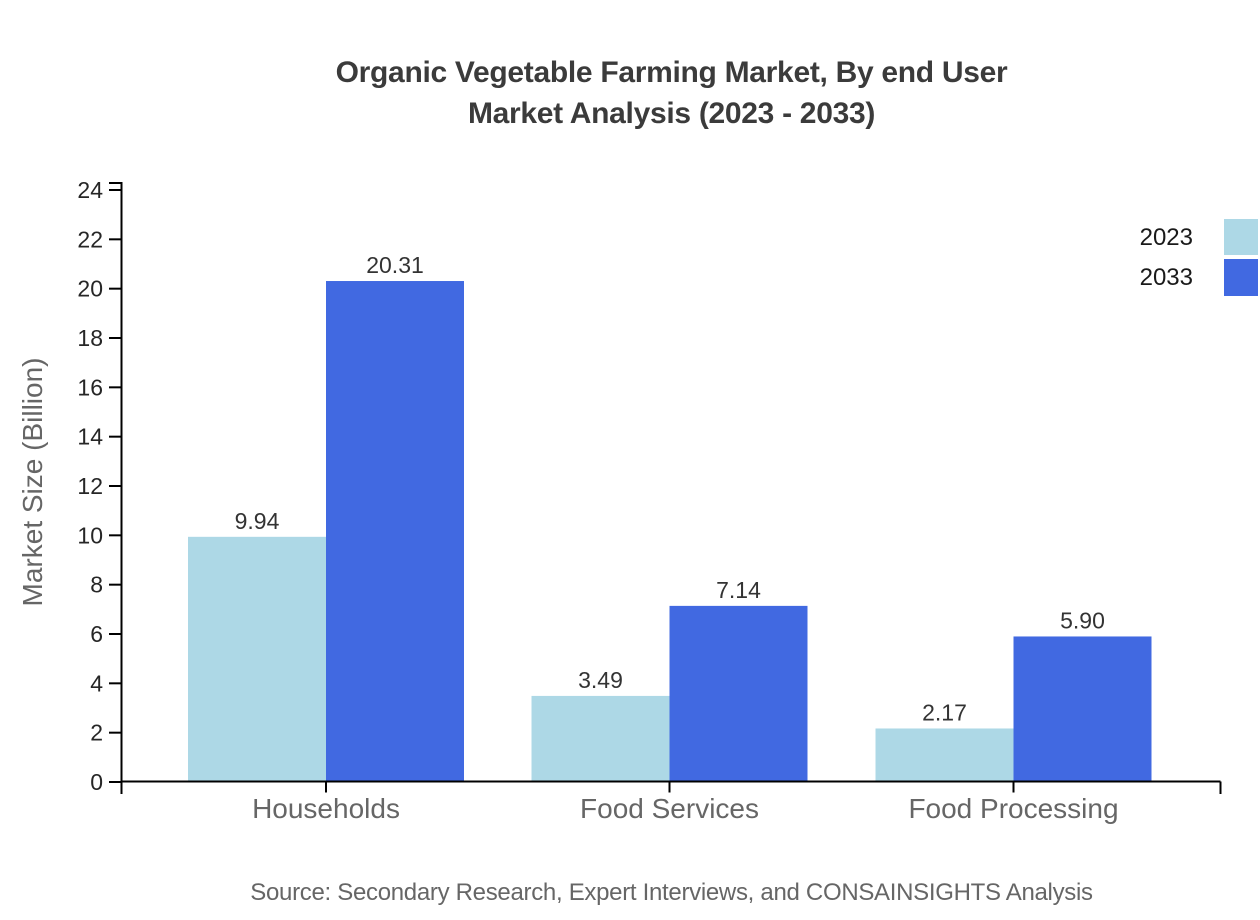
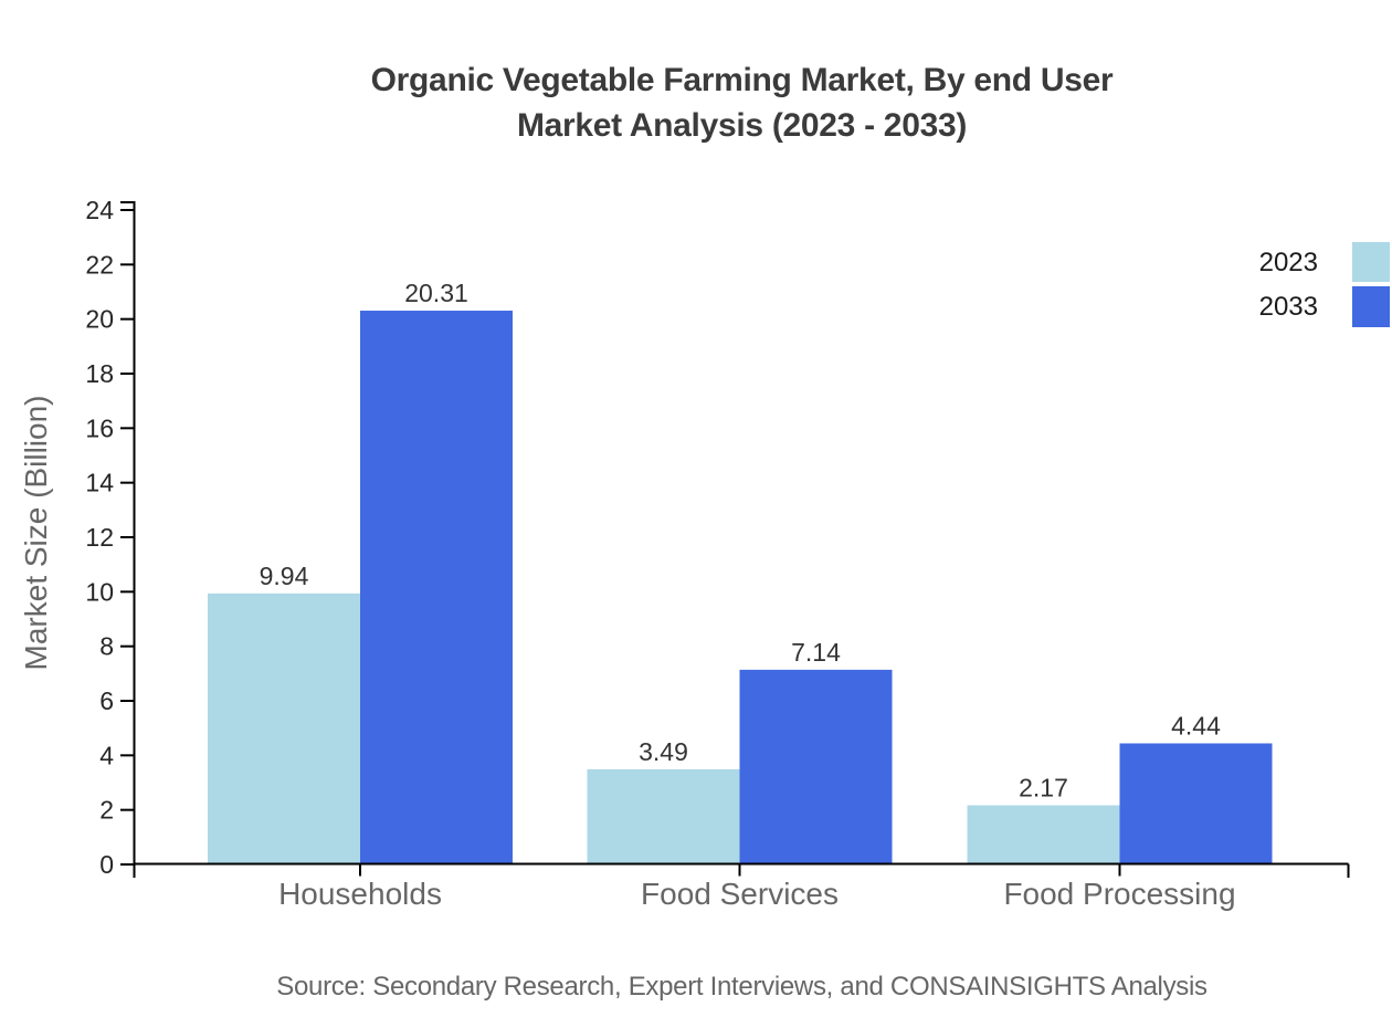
2033/Food Processing: 5.90 -> 4.44
